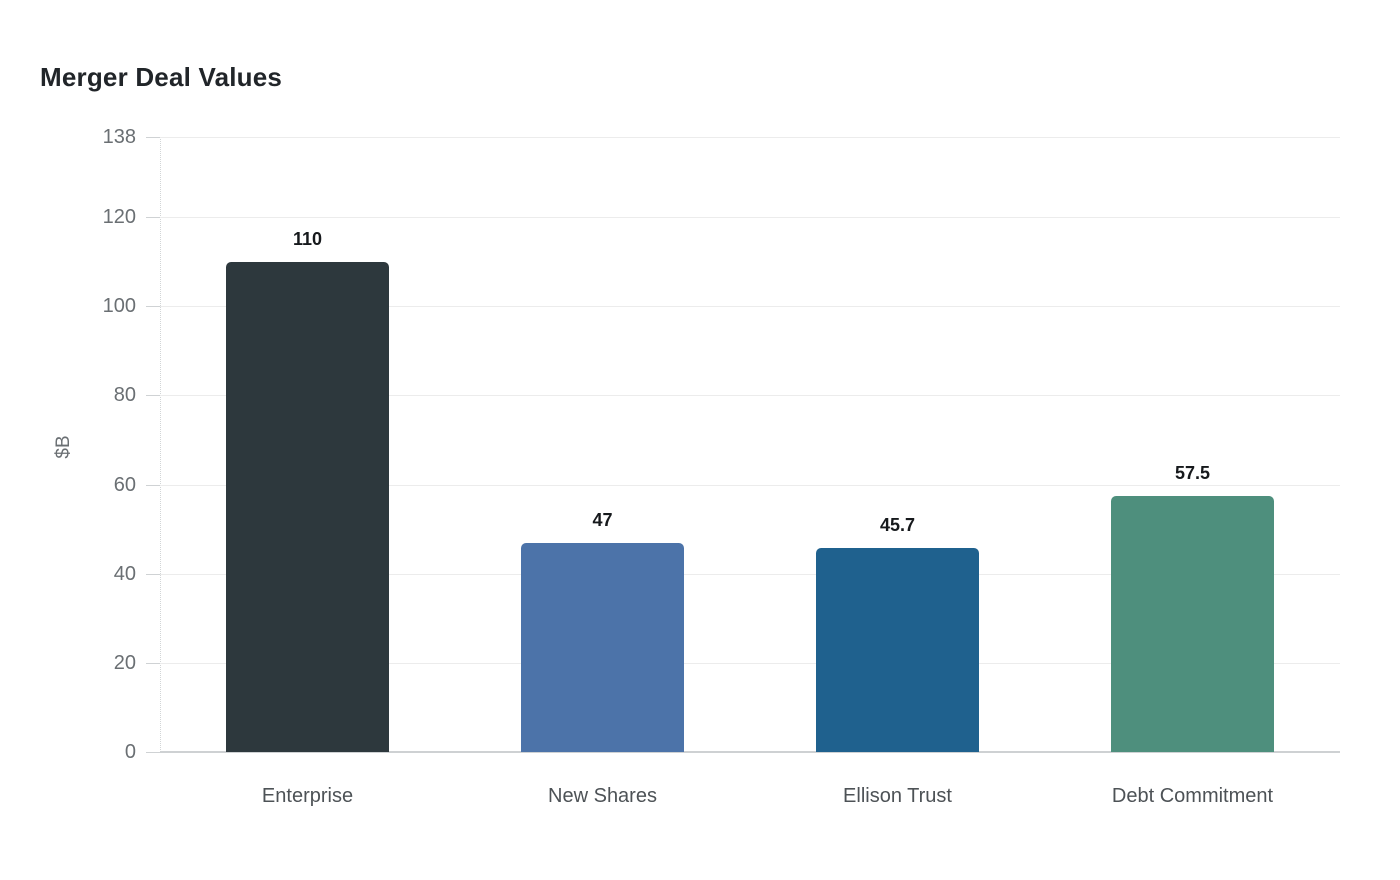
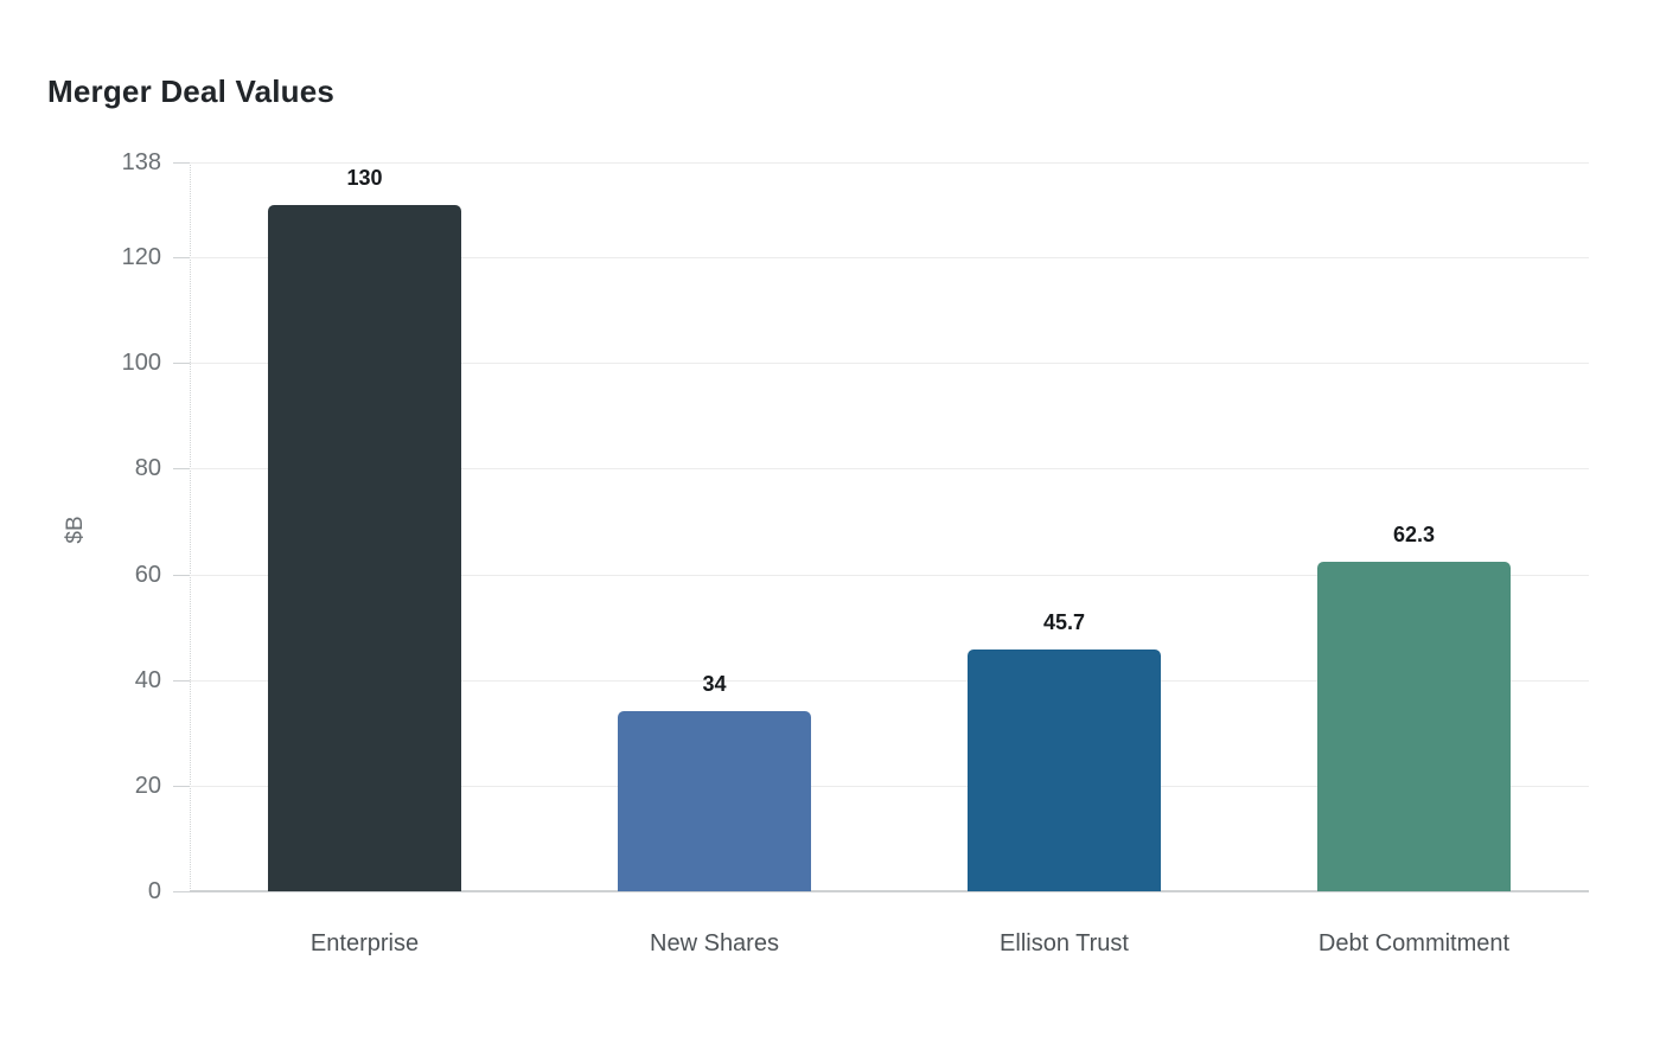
Enterprise: 110 -> 130
New Shares: 47 -> 34
Debt Commitment: 57.5 -> 62.3
